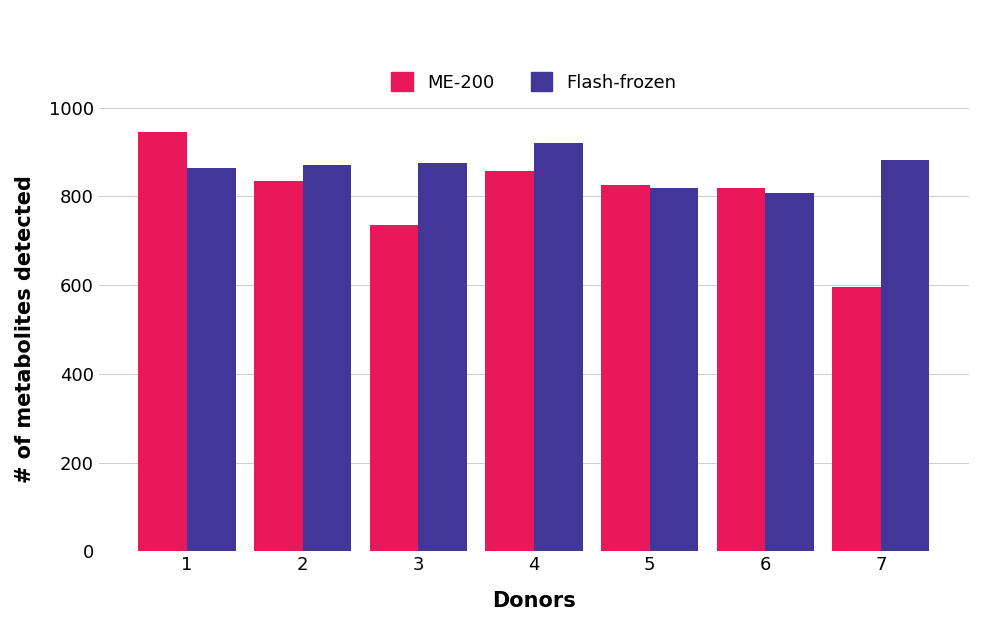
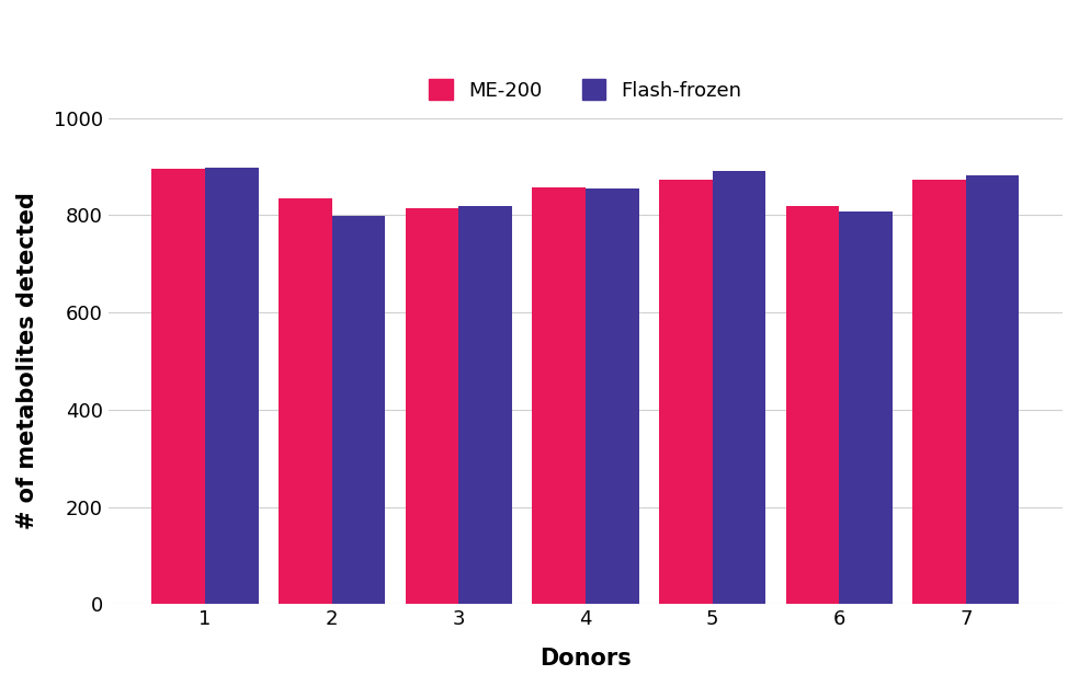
ME-200/1: 945 -> 895
Flash-frozen/1: 865 -> 898
Flash-frozen/2: 870 -> 798
ME-200/3: 735 -> 815
Flash-frozen/3: 875 -> 818
Flash-frozen/4: 920 -> 855
ME-200/5: 825 -> 872
Flash-frozen/5: 820 -> 890
ME-200/7: 595 -> 872
